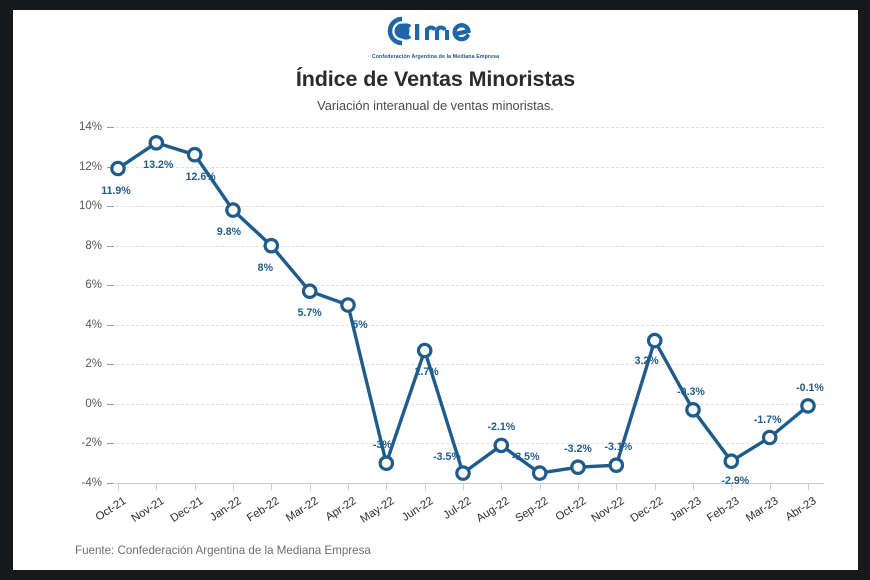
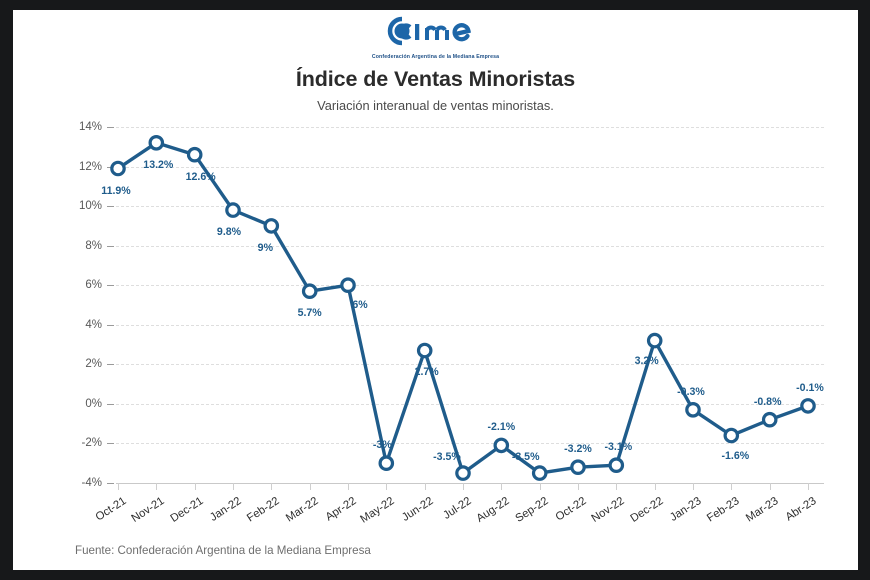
Feb-22: 8% -> 9%
Apr-22: 5% -> 6%
Feb-23: -2.9% -> -1.6%
Mar-23: -1.7% -> -0.8%
